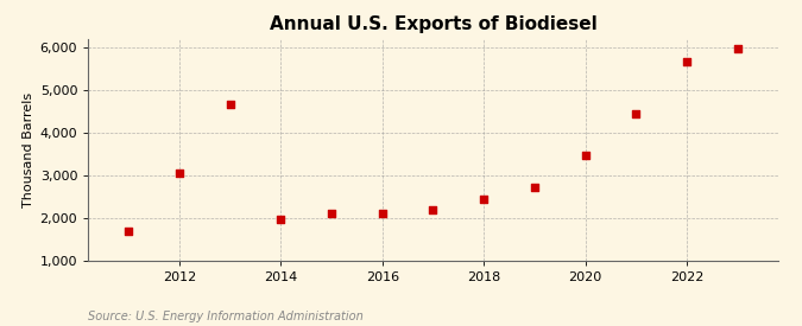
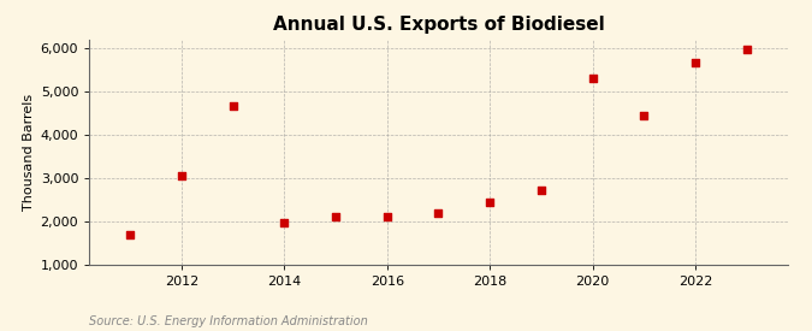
2020: 3,470 -> 5,300
